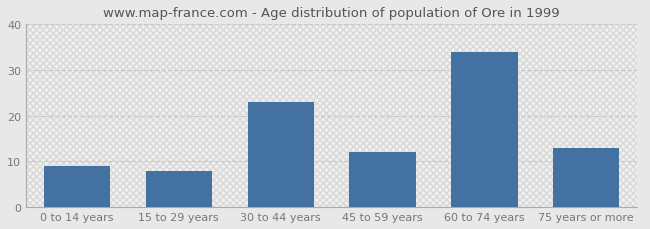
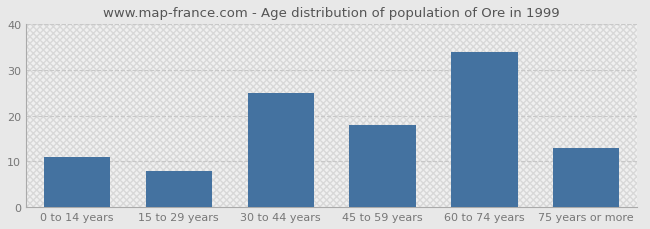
0 to 14 years: 9 -> 11
30 to 44 years: 23 -> 25
45 to 59 years: 12 -> 18
